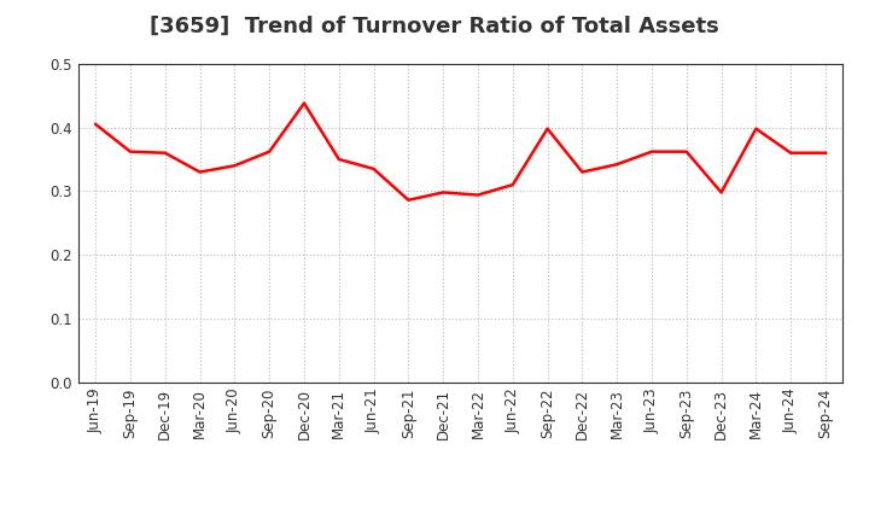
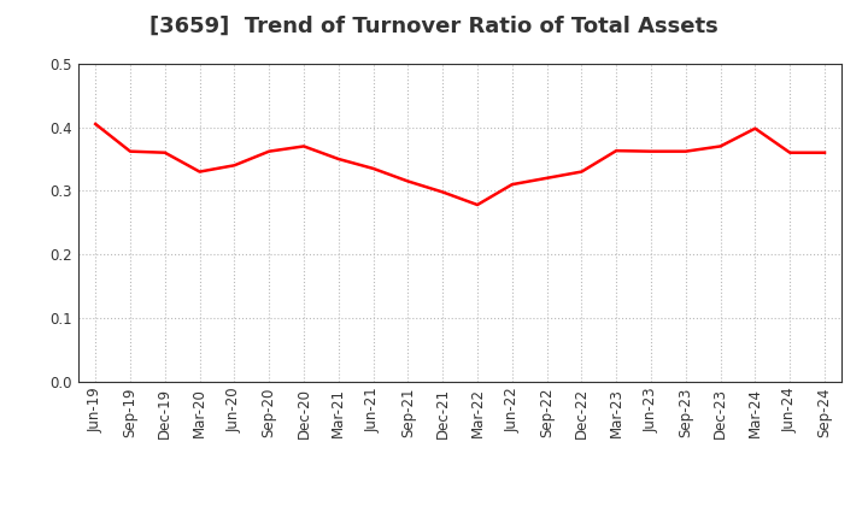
Dec-20: 0.438 -> 0.370
Sep-21: 0.286 -> 0.315
Mar-22: 0.294 -> 0.278
Sep-22: 0.398 -> 0.320
Mar-23: 0.342 -> 0.363
Dec-23: 0.298 -> 0.370
